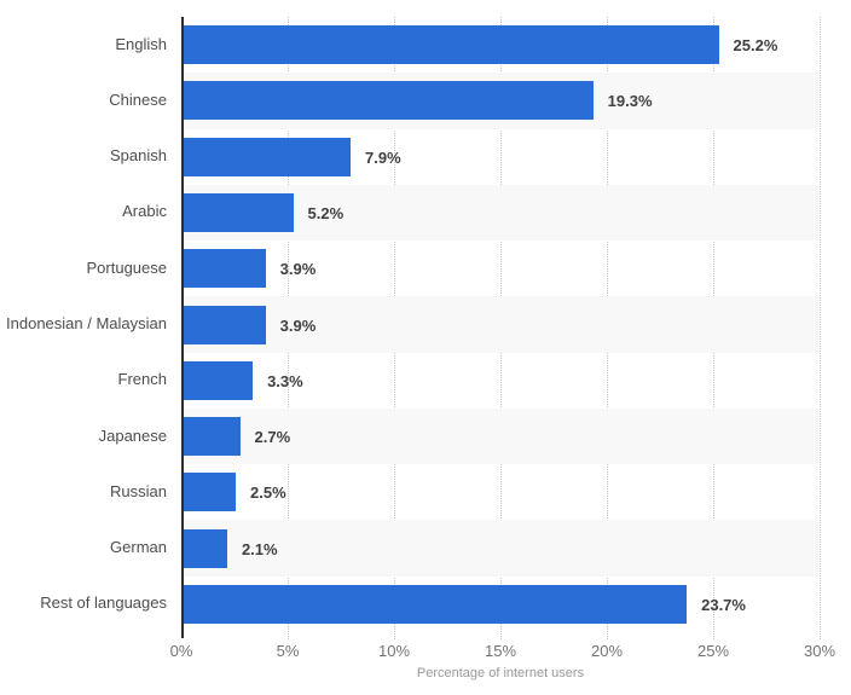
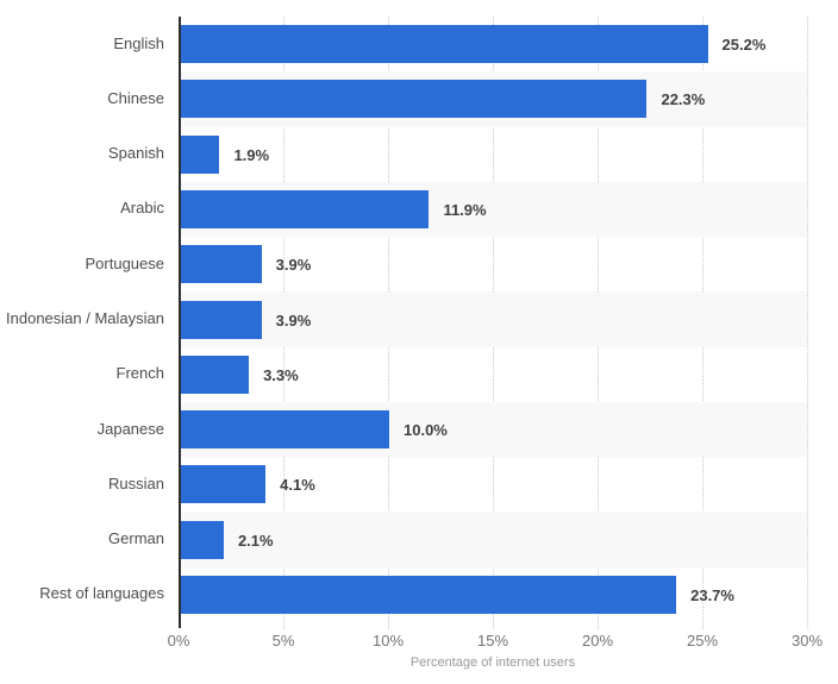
Chinese: 19.3% -> 22.3%
Spanish: 7.9% -> 1.9%
Arabic: 5.2% -> 11.9%
Japanese: 2.7% -> 10.0%
Russian: 2.5% -> 4.1%
